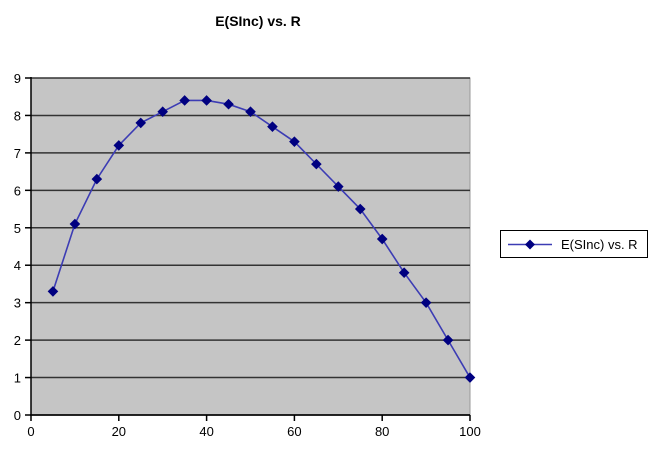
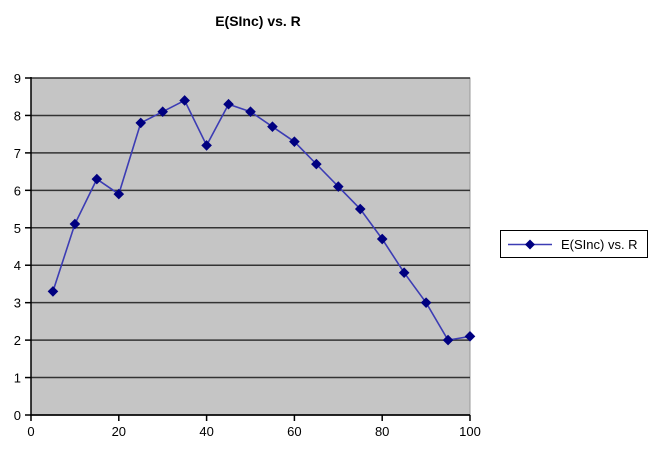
20: 7.2 -> 5.9
40: 8.4 -> 7.2
100: 1.0 -> 2.1
